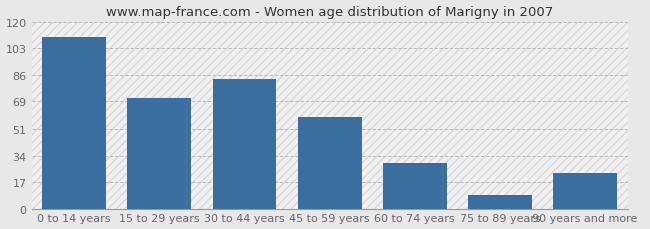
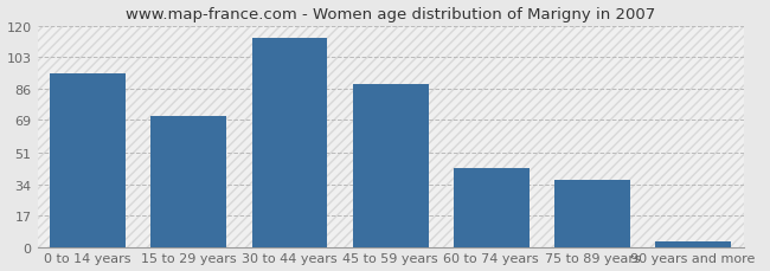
0 to 14 years: 110 -> 94
30 to 44 years: 83 -> 113
45 to 59 years: 59 -> 88
60 to 74 years: 29 -> 43
75 to 89 years: 9 -> 36
90 years and more: 23 -> 3
